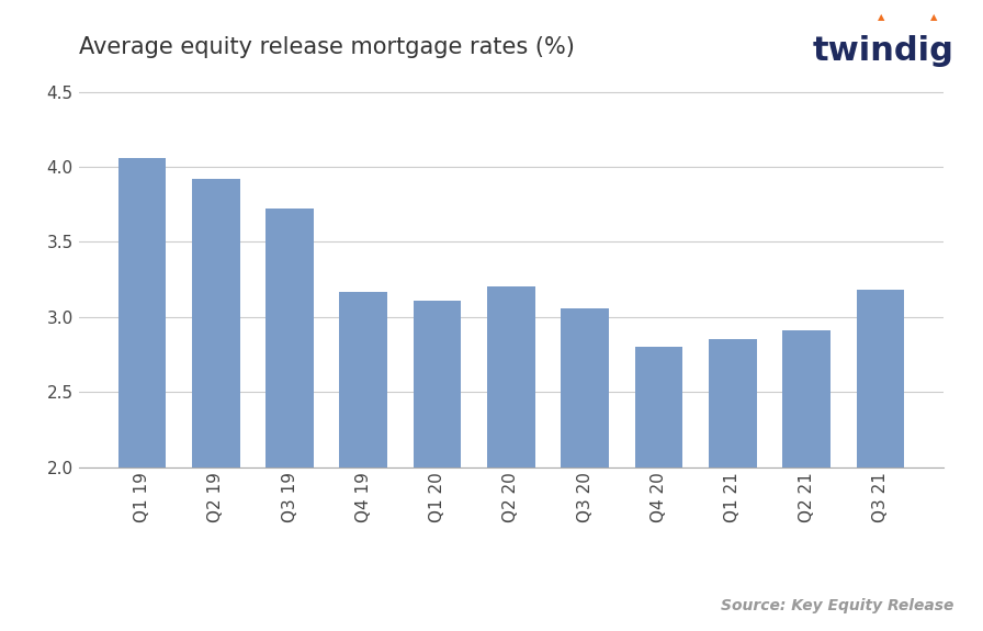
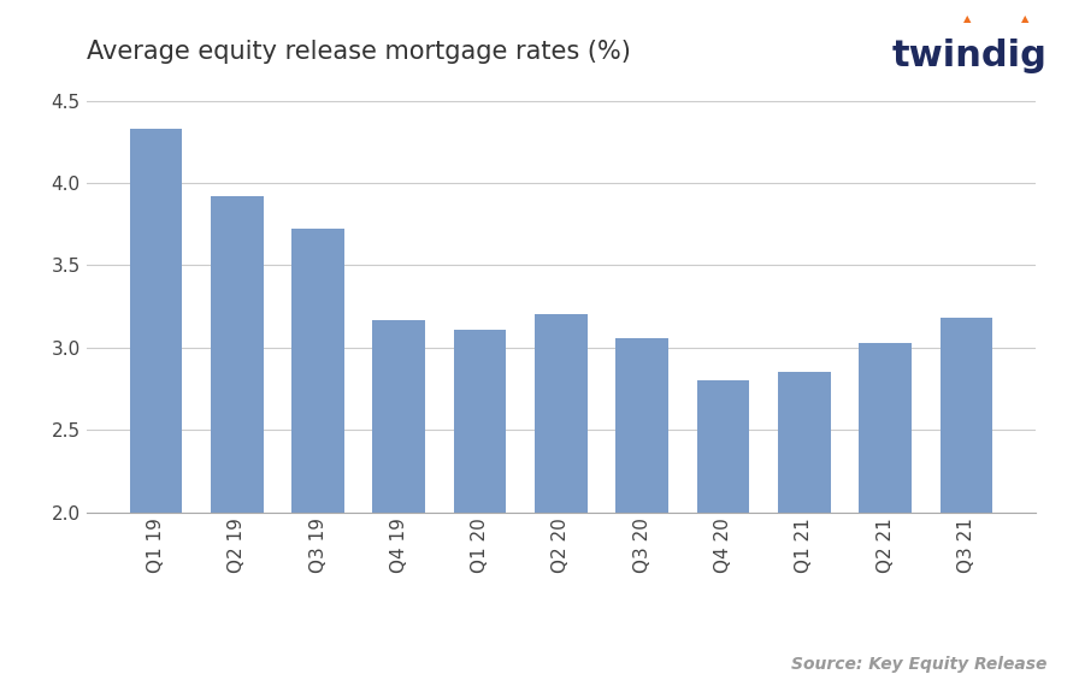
Q1 19: 4.06 -> 4.33
Q2 21: 2.91 -> 3.03
